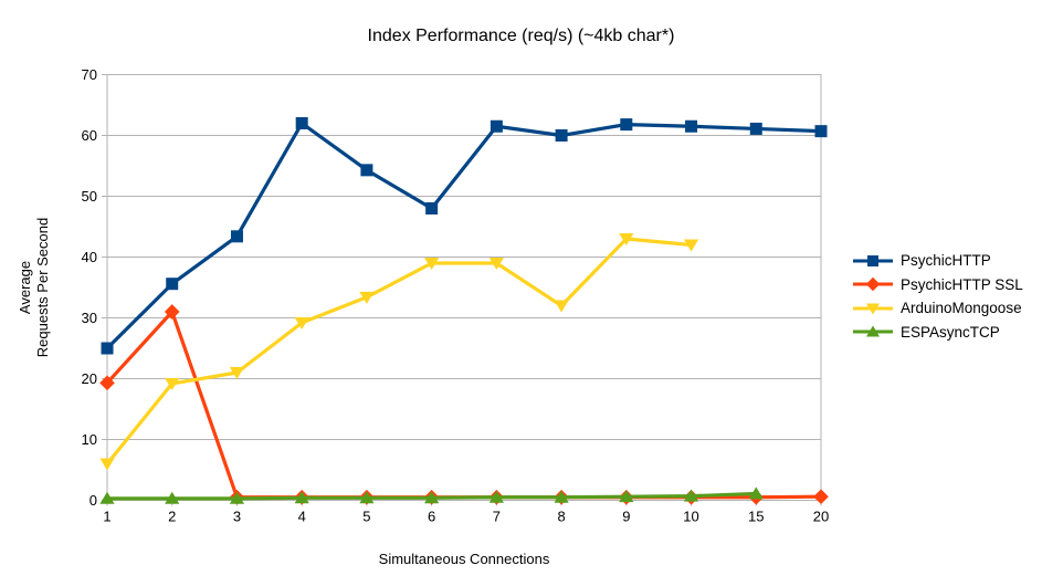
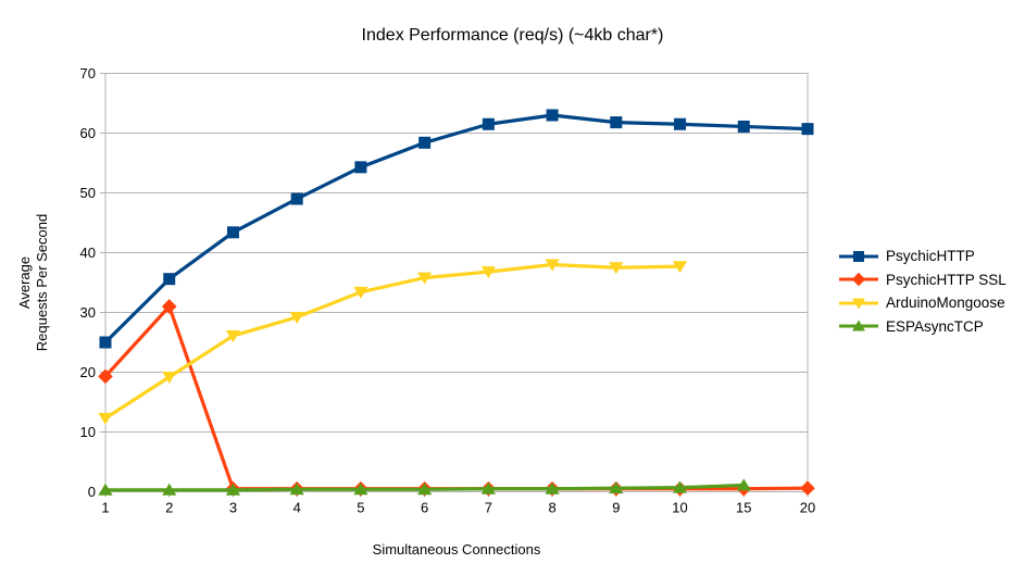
ArduinoMongoose/1: 6 -> 12
ArduinoMongoose/3: 21 -> 26
PsychicHTTP/4: 62 -> 49
PsychicHTTP/6: 48 -> 58
ArduinoMongoose/6: 39 -> 36
ArduinoMongoose/7: 39 -> 37
PsychicHTTP/8: 60 -> 63
ArduinoMongoose/8: 32 -> 38
ArduinoMongoose/9: 43 -> 38
ArduinoMongoose/10: 42 -> 38
